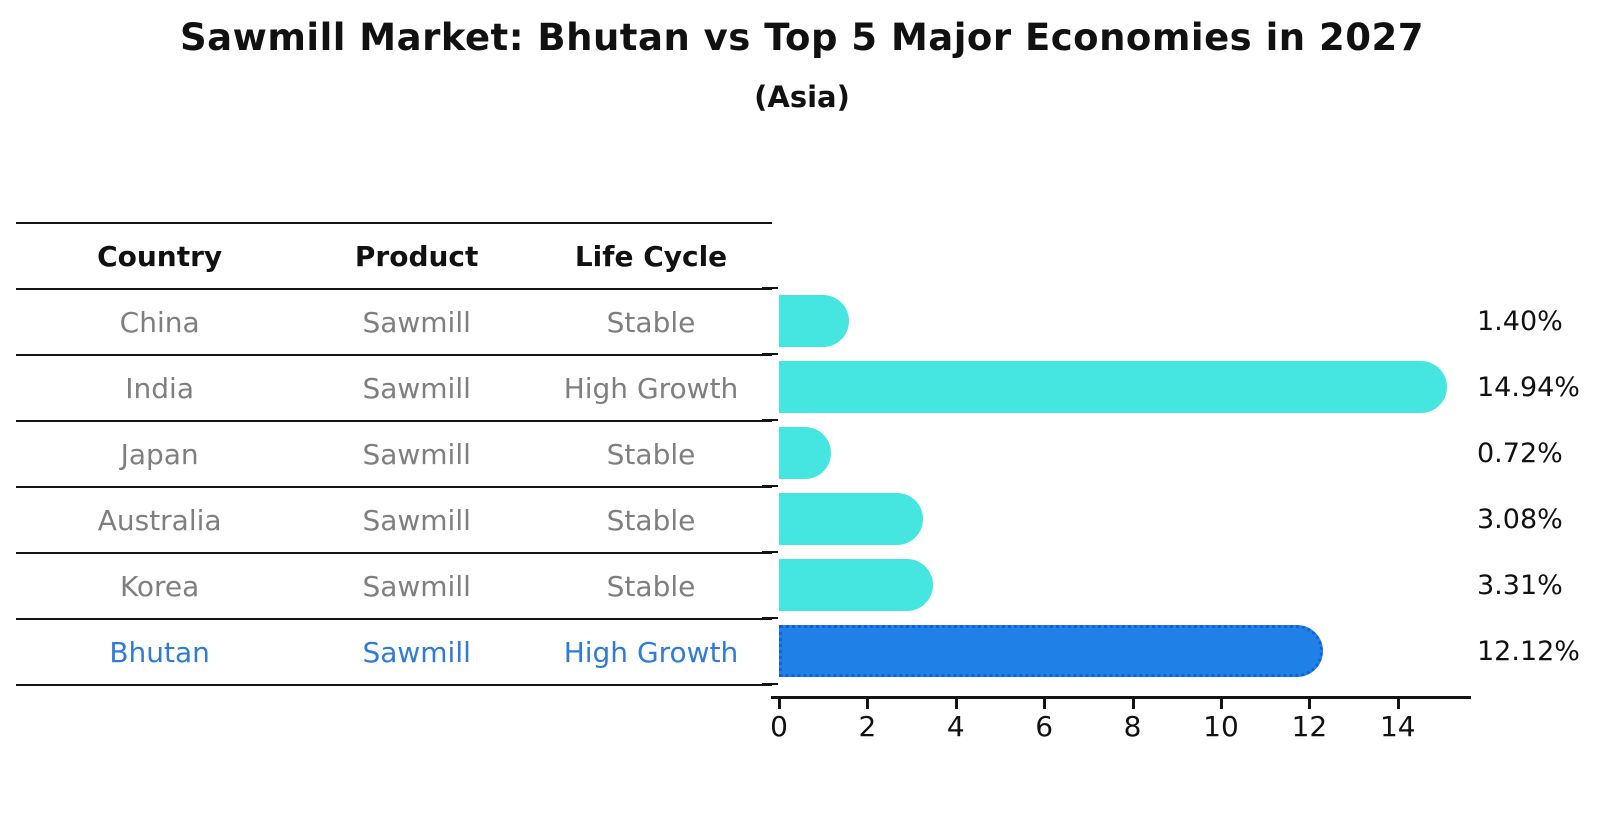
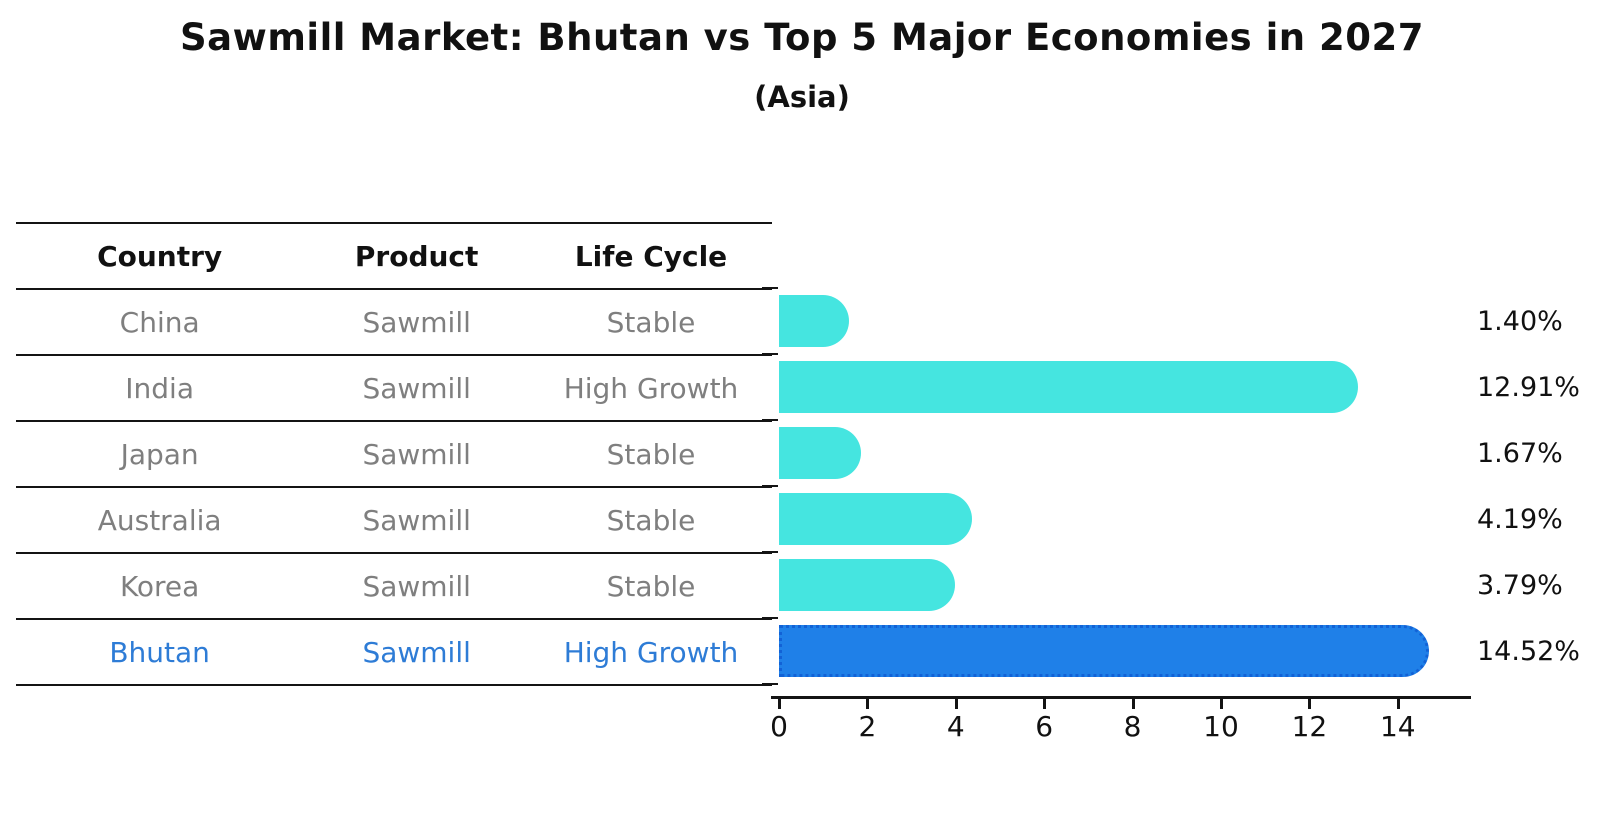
India: 14.94% -> 12.91%
Japan: 0.72% -> 1.67%
Australia: 3.08% -> 4.19%
Korea: 3.31% -> 3.79%
Bhutan: 12.12% -> 14.52%
